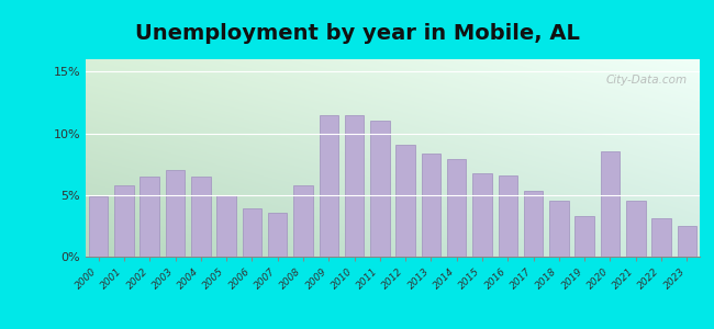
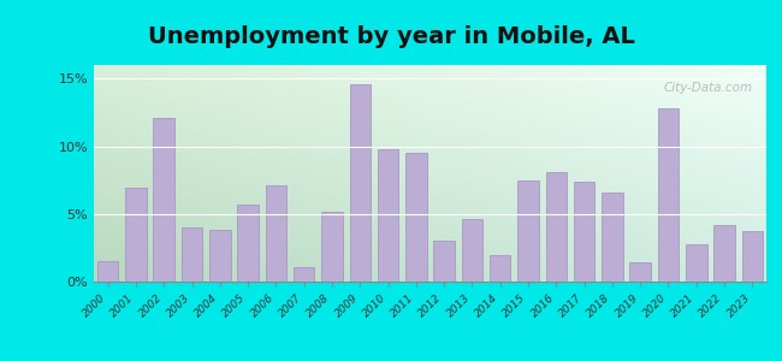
2000: 4.9% -> 1.5%
2001: 5.8% -> 6.9%
2002: 6.5% -> 12.1%
2003: 7.0% -> 4.0%
2004: 6.5% -> 3.8%
2005: 5.0% -> 5.7%
2006: 3.9% -> 7.1%
2007: 3.6% -> 1.1%
2008: 5.8% -> 5.2%
2009: 11.5% -> 14.6%
2010: 11.5% -> 9.8%
2011: 11.0% -> 9.5%
2012: 9.1% -> 3.0%
2013: 8.4% -> 4.6%
2014: 7.9% -> 2.0%
2015: 6.8% -> 7.5%
2016: 6.6% -> 8.1%
2017: 5.3% -> 7.4%
2018: 4.5% -> 6.6%
2019: 3.3% -> 1.4%
2020: 8.5% -> 12.8%
2021: 4.5% -> 2.8%
2022: 3.1% -> 4.2%
2023: 2.5% -> 3.7%
